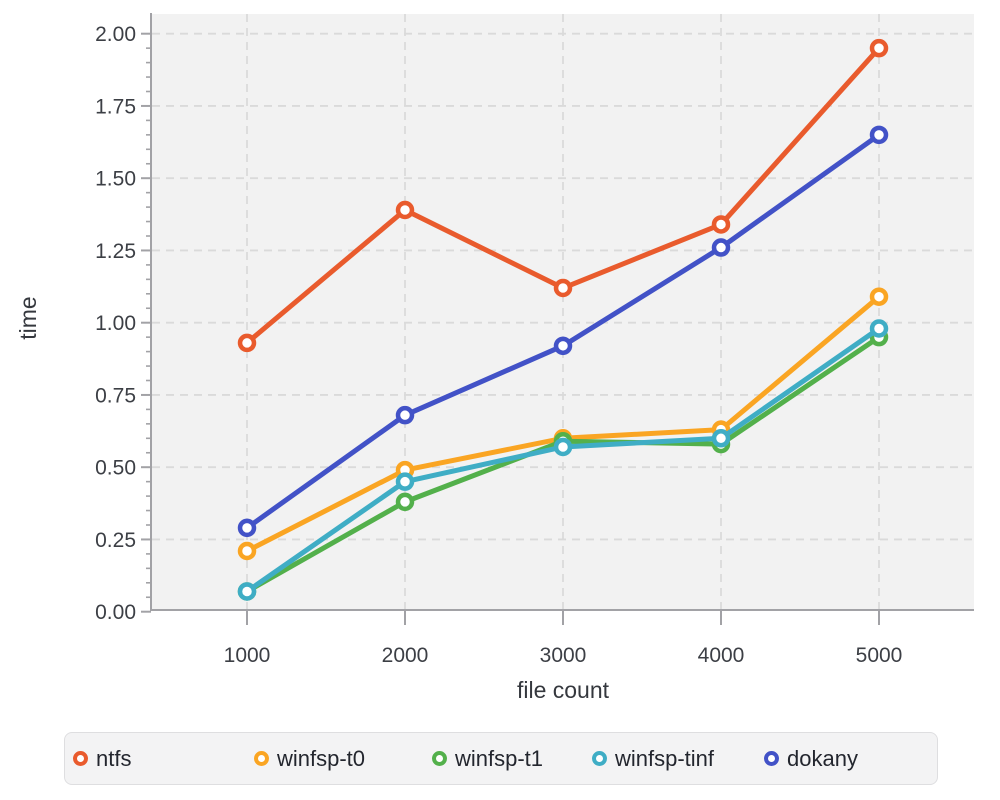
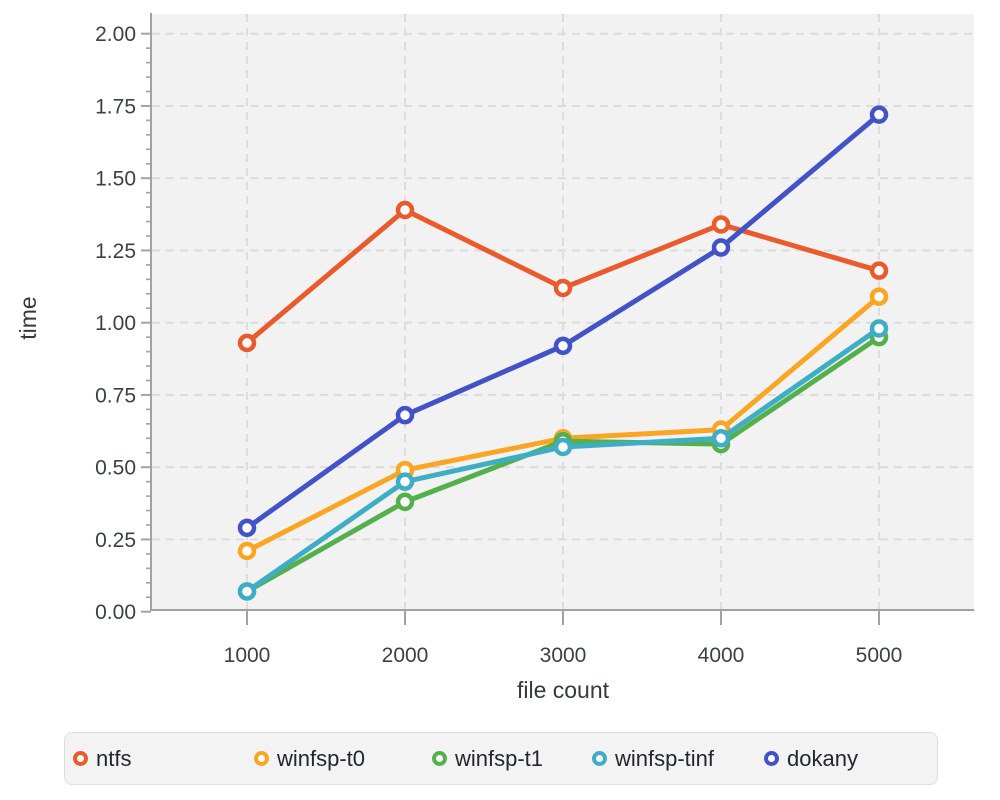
ntfs/5000: 1.95 -> 1.18
dokany/5000: 1.65 -> 1.72
